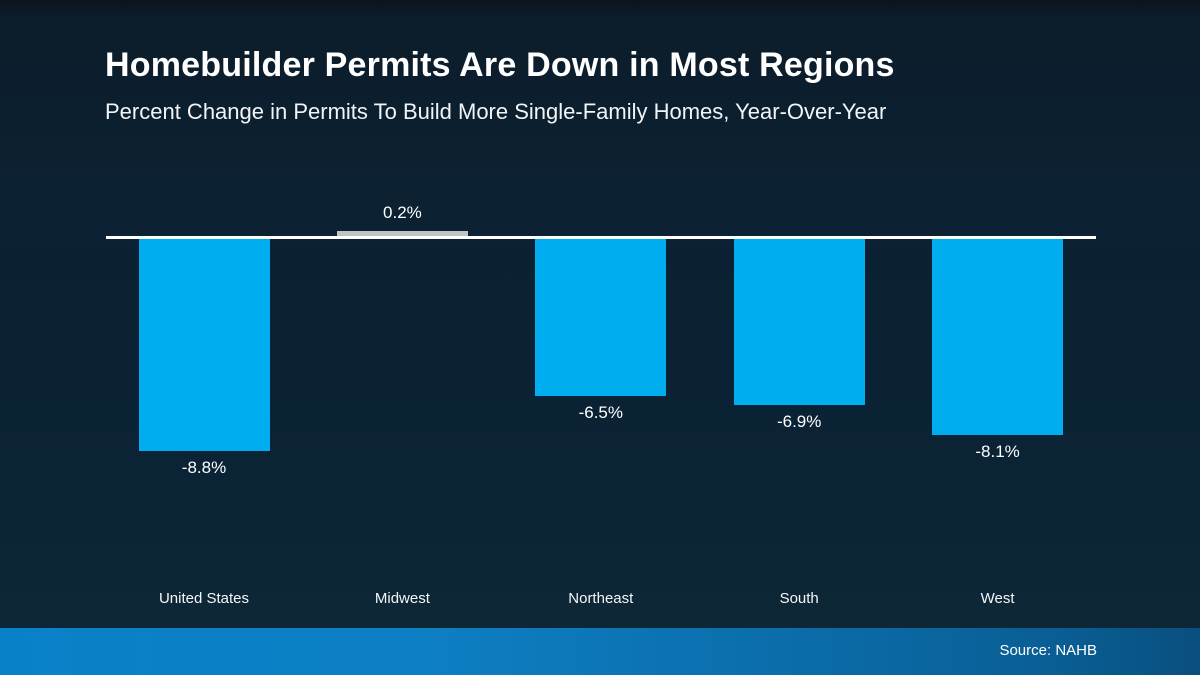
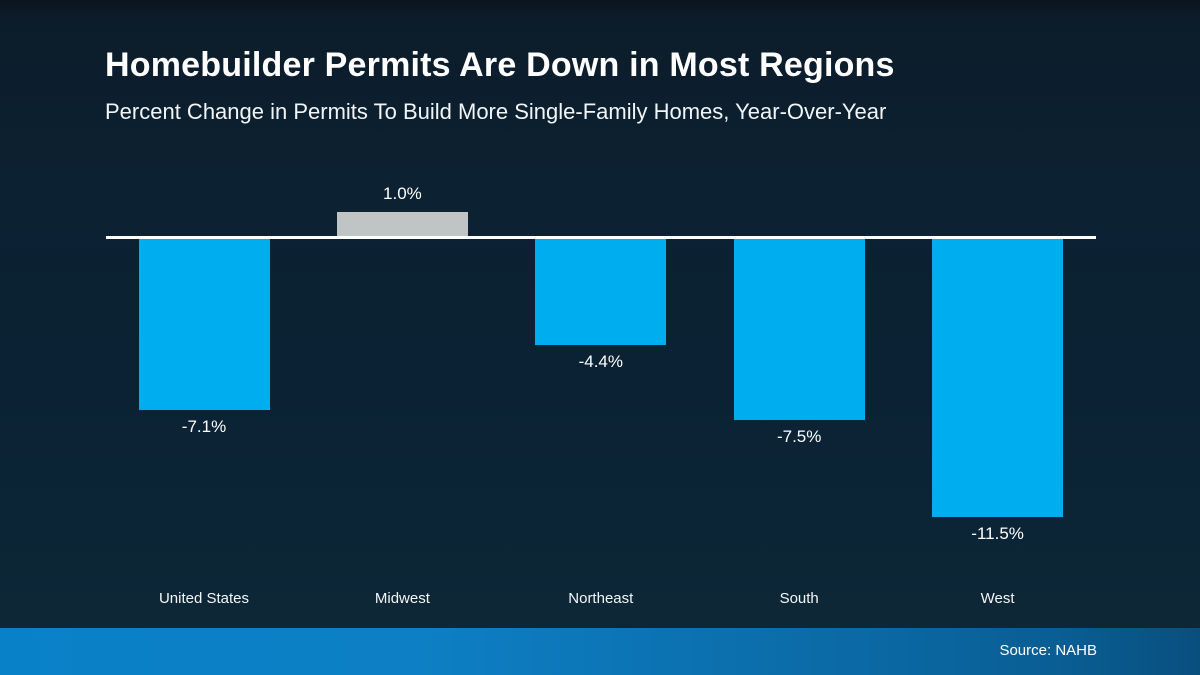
United States: -8.8% -> -7.1%
Midwest: 0.2% -> 1.0%
Northeast: -6.5% -> -4.4%
South: -6.9% -> -7.5%
West: -8.1% -> -11.5%
